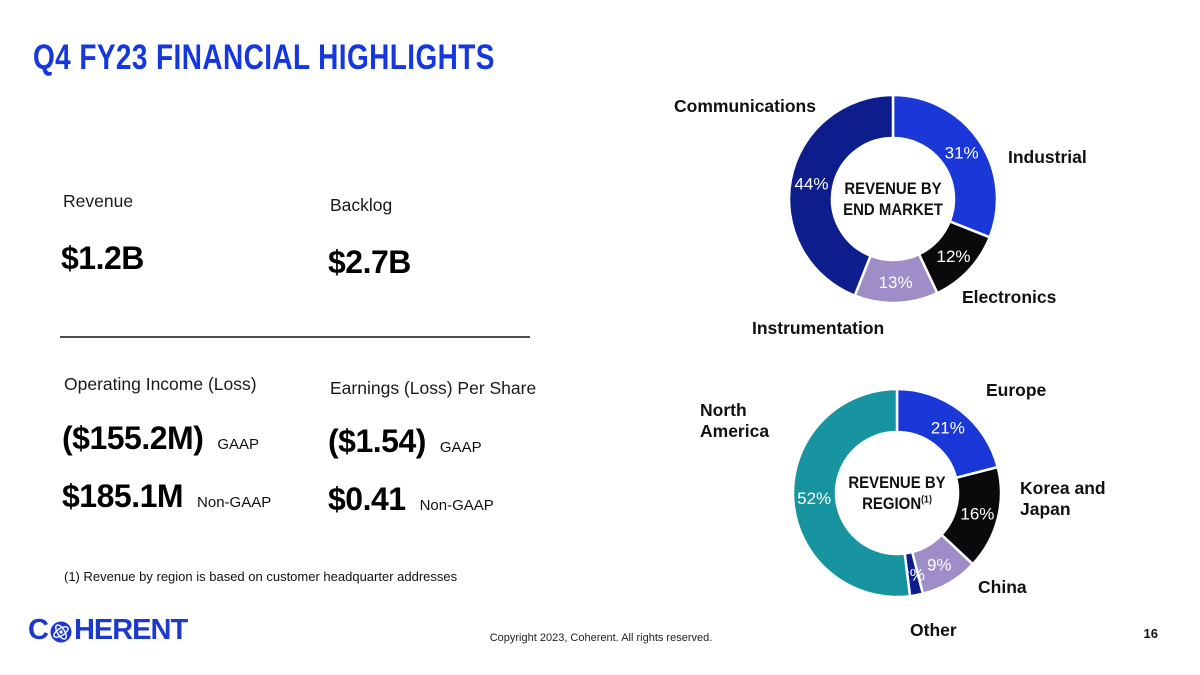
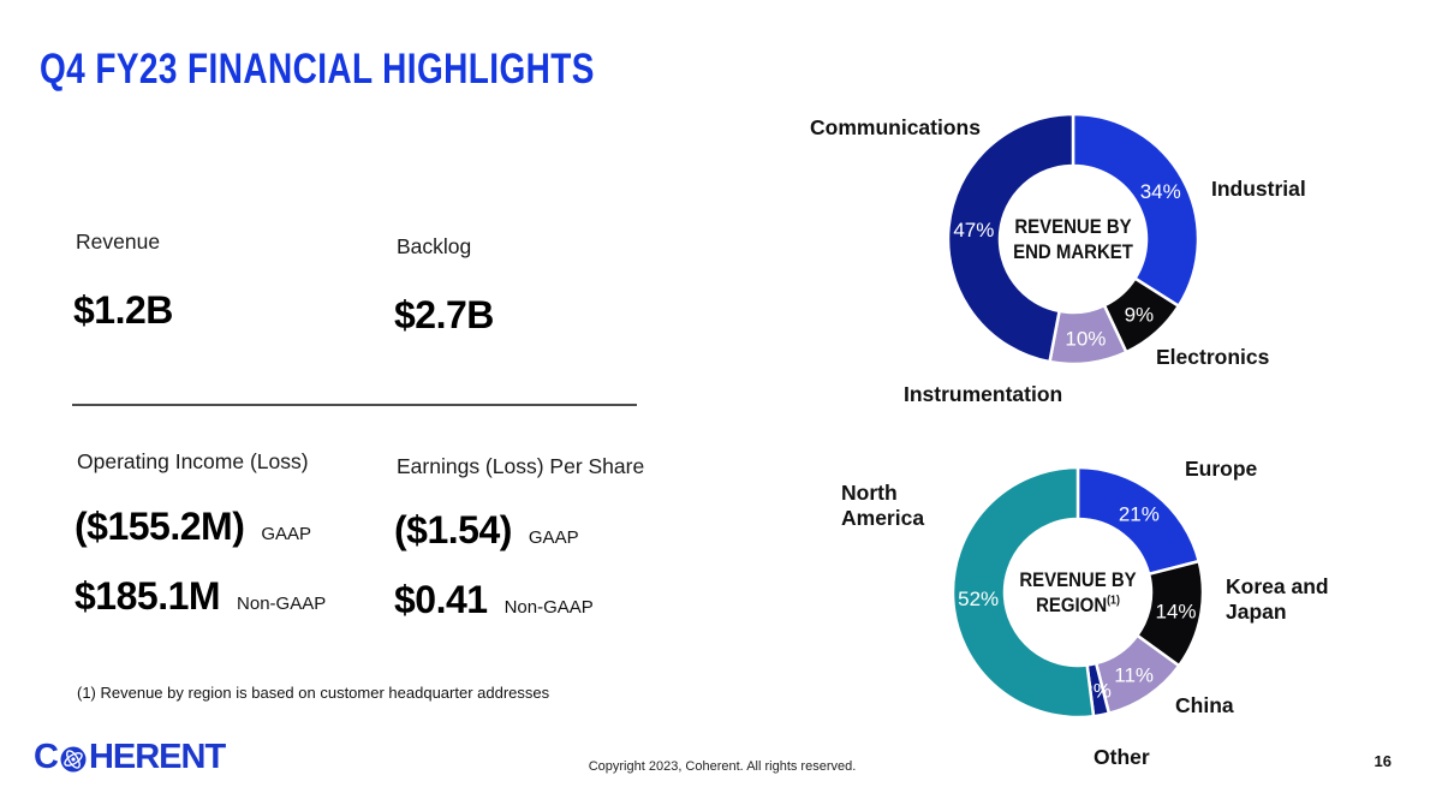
REVENUE BY END MARKET/Industrial: 31% -> 34%
REVENUE BY END MARKET/Electronics: 12% -> 9%
REVENUE BY END MARKET/Instrumentation: 13% -> 10%
REVENUE BY END MARKET/Communications: 44% -> 47%
REVENUE BY REGION (1)/Korea and Japan: 16% -> 14%
REVENUE BY REGION (1)/China: 9% -> 11%
